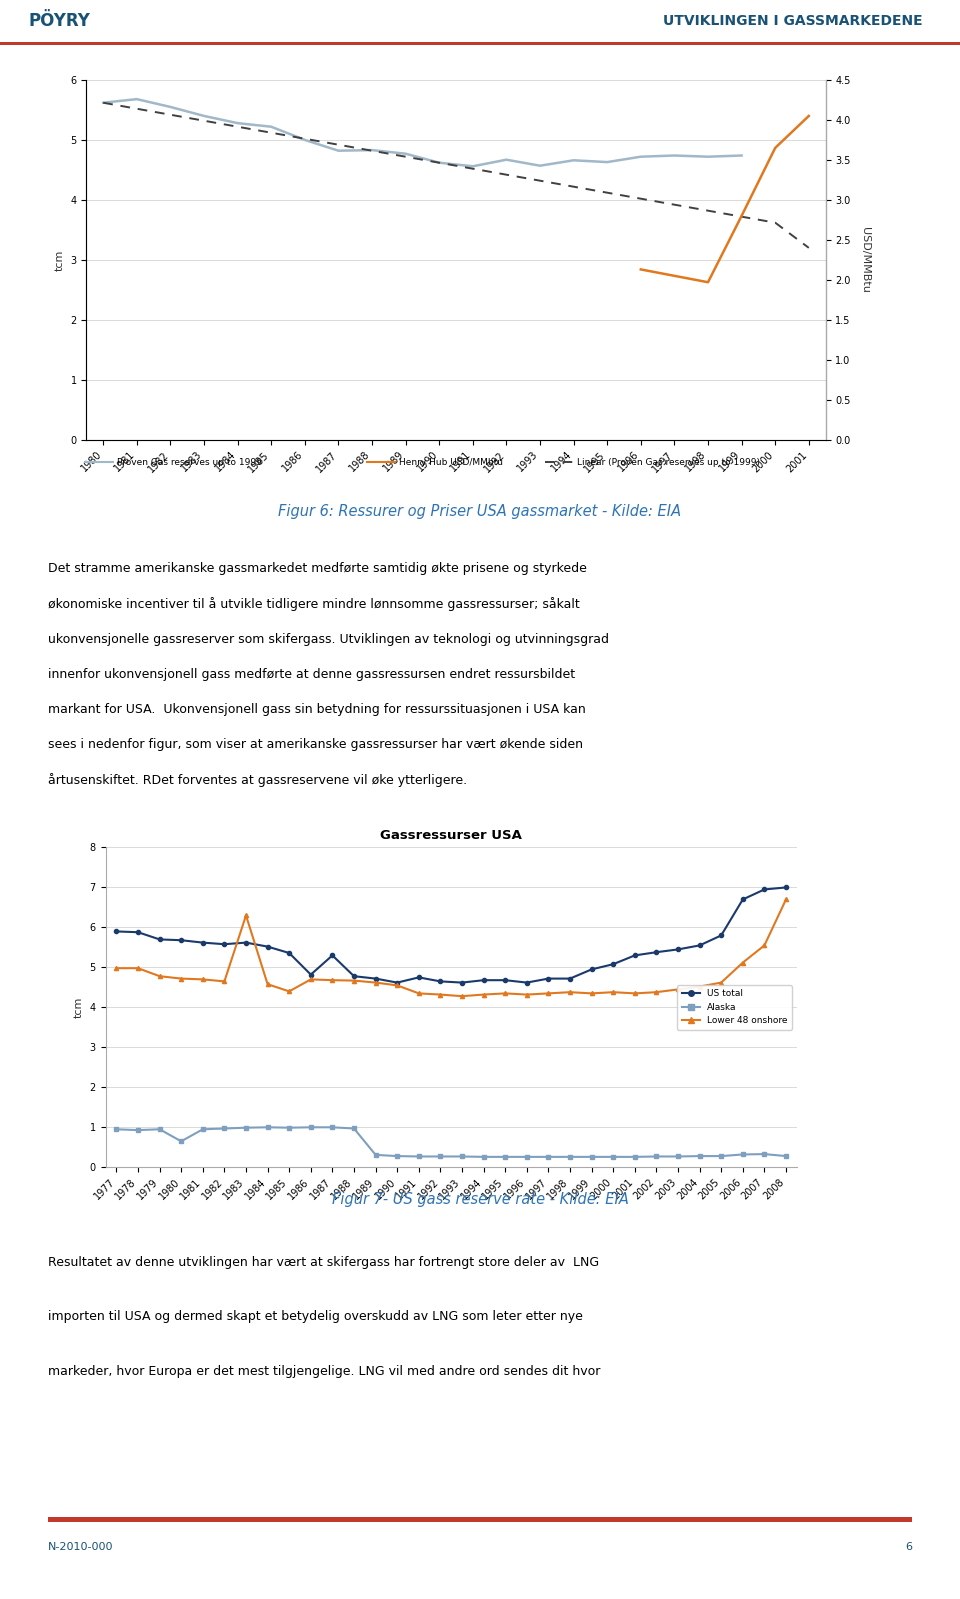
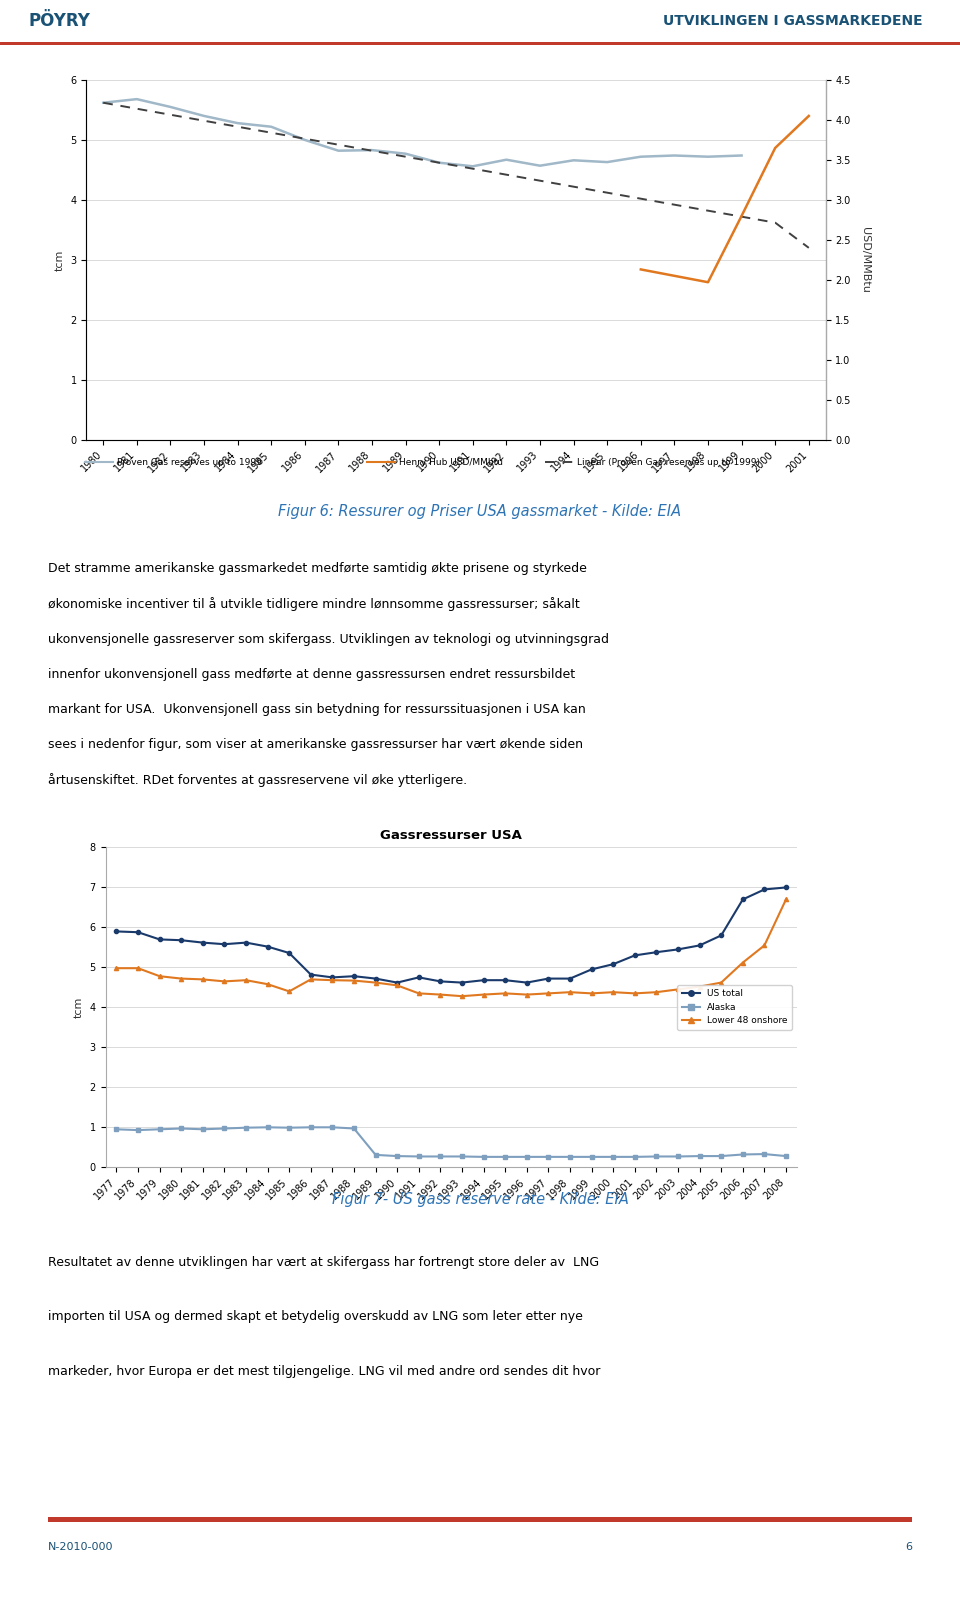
Gassressurser USA/Alaska/1980: 0.65 -> 0.97
Gassressurser USA/Lower 48 onshore/1983: 6.30 -> 4.68
Gassressurser USA/US total/1987: 5.30 -> 4.75
